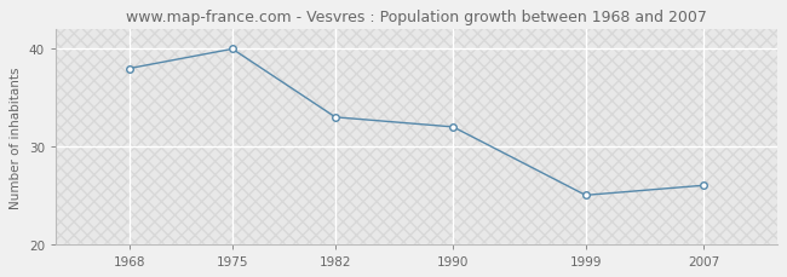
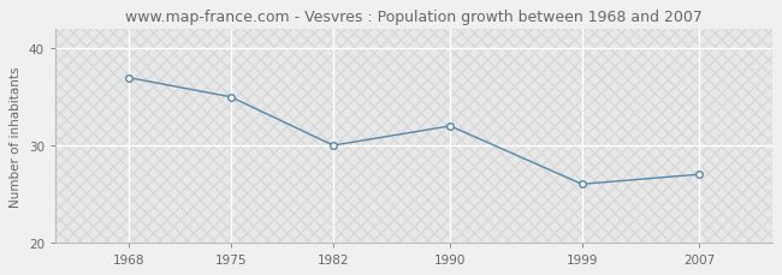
1968: 38 -> 37
1975: 40 -> 35
1982: 33 -> 30
1999: 25 -> 26
2007: 26 -> 27
